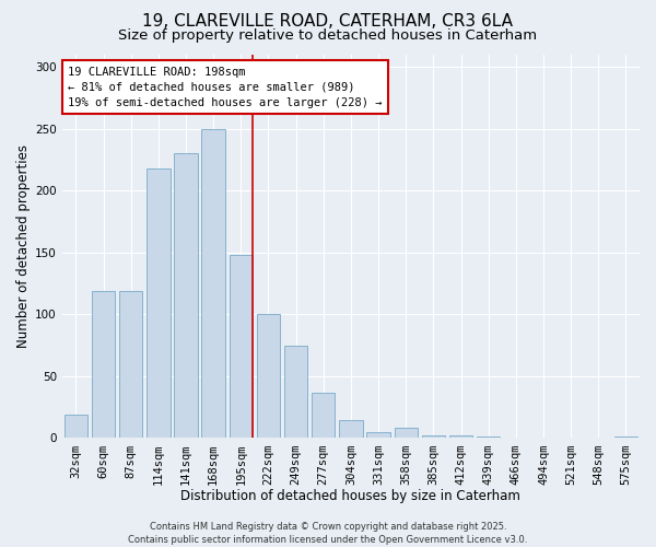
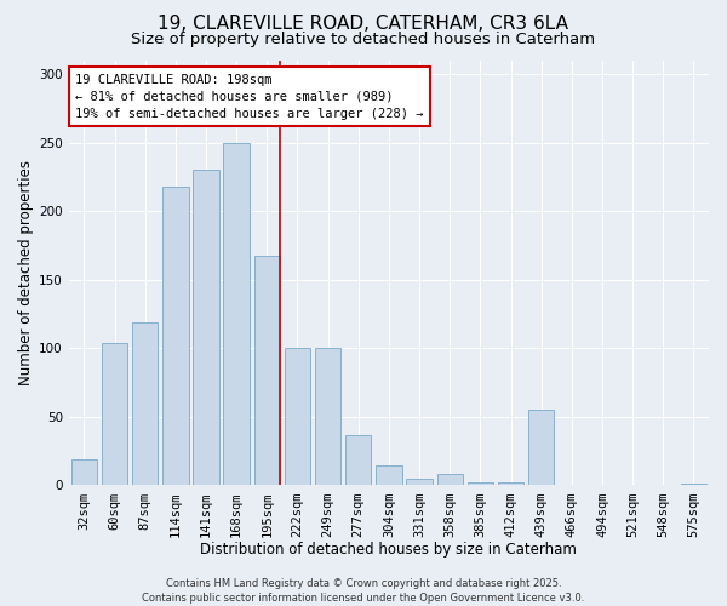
60sqm: 119 -> 104
195sqm: 148 -> 168
249sqm: 75 -> 100
439sqm: 1 -> 55
